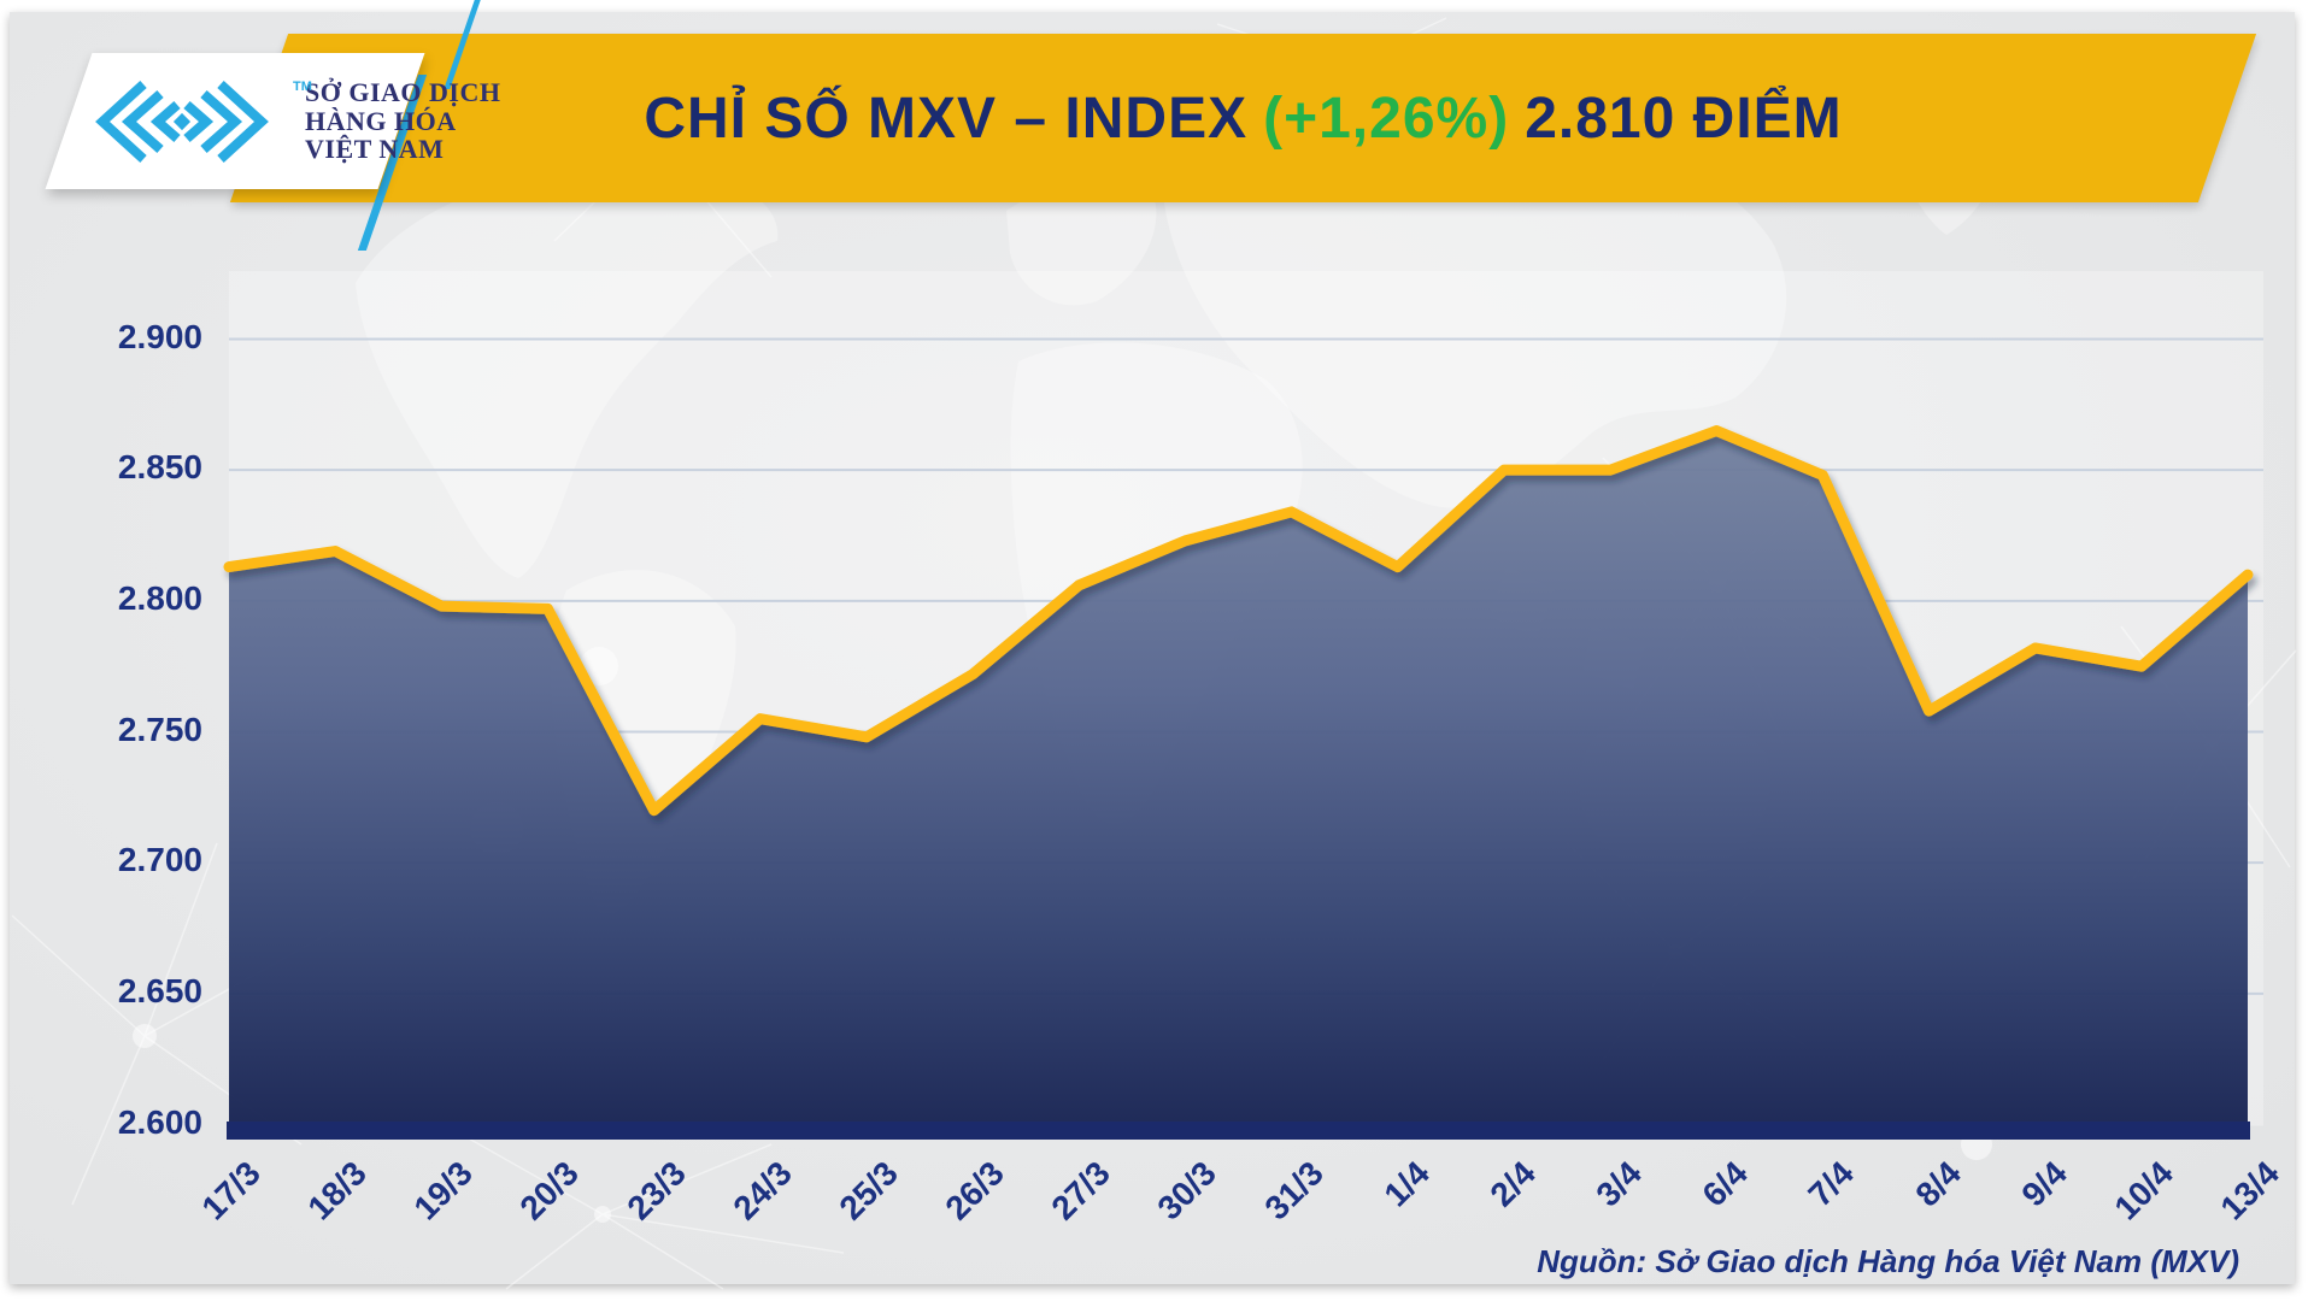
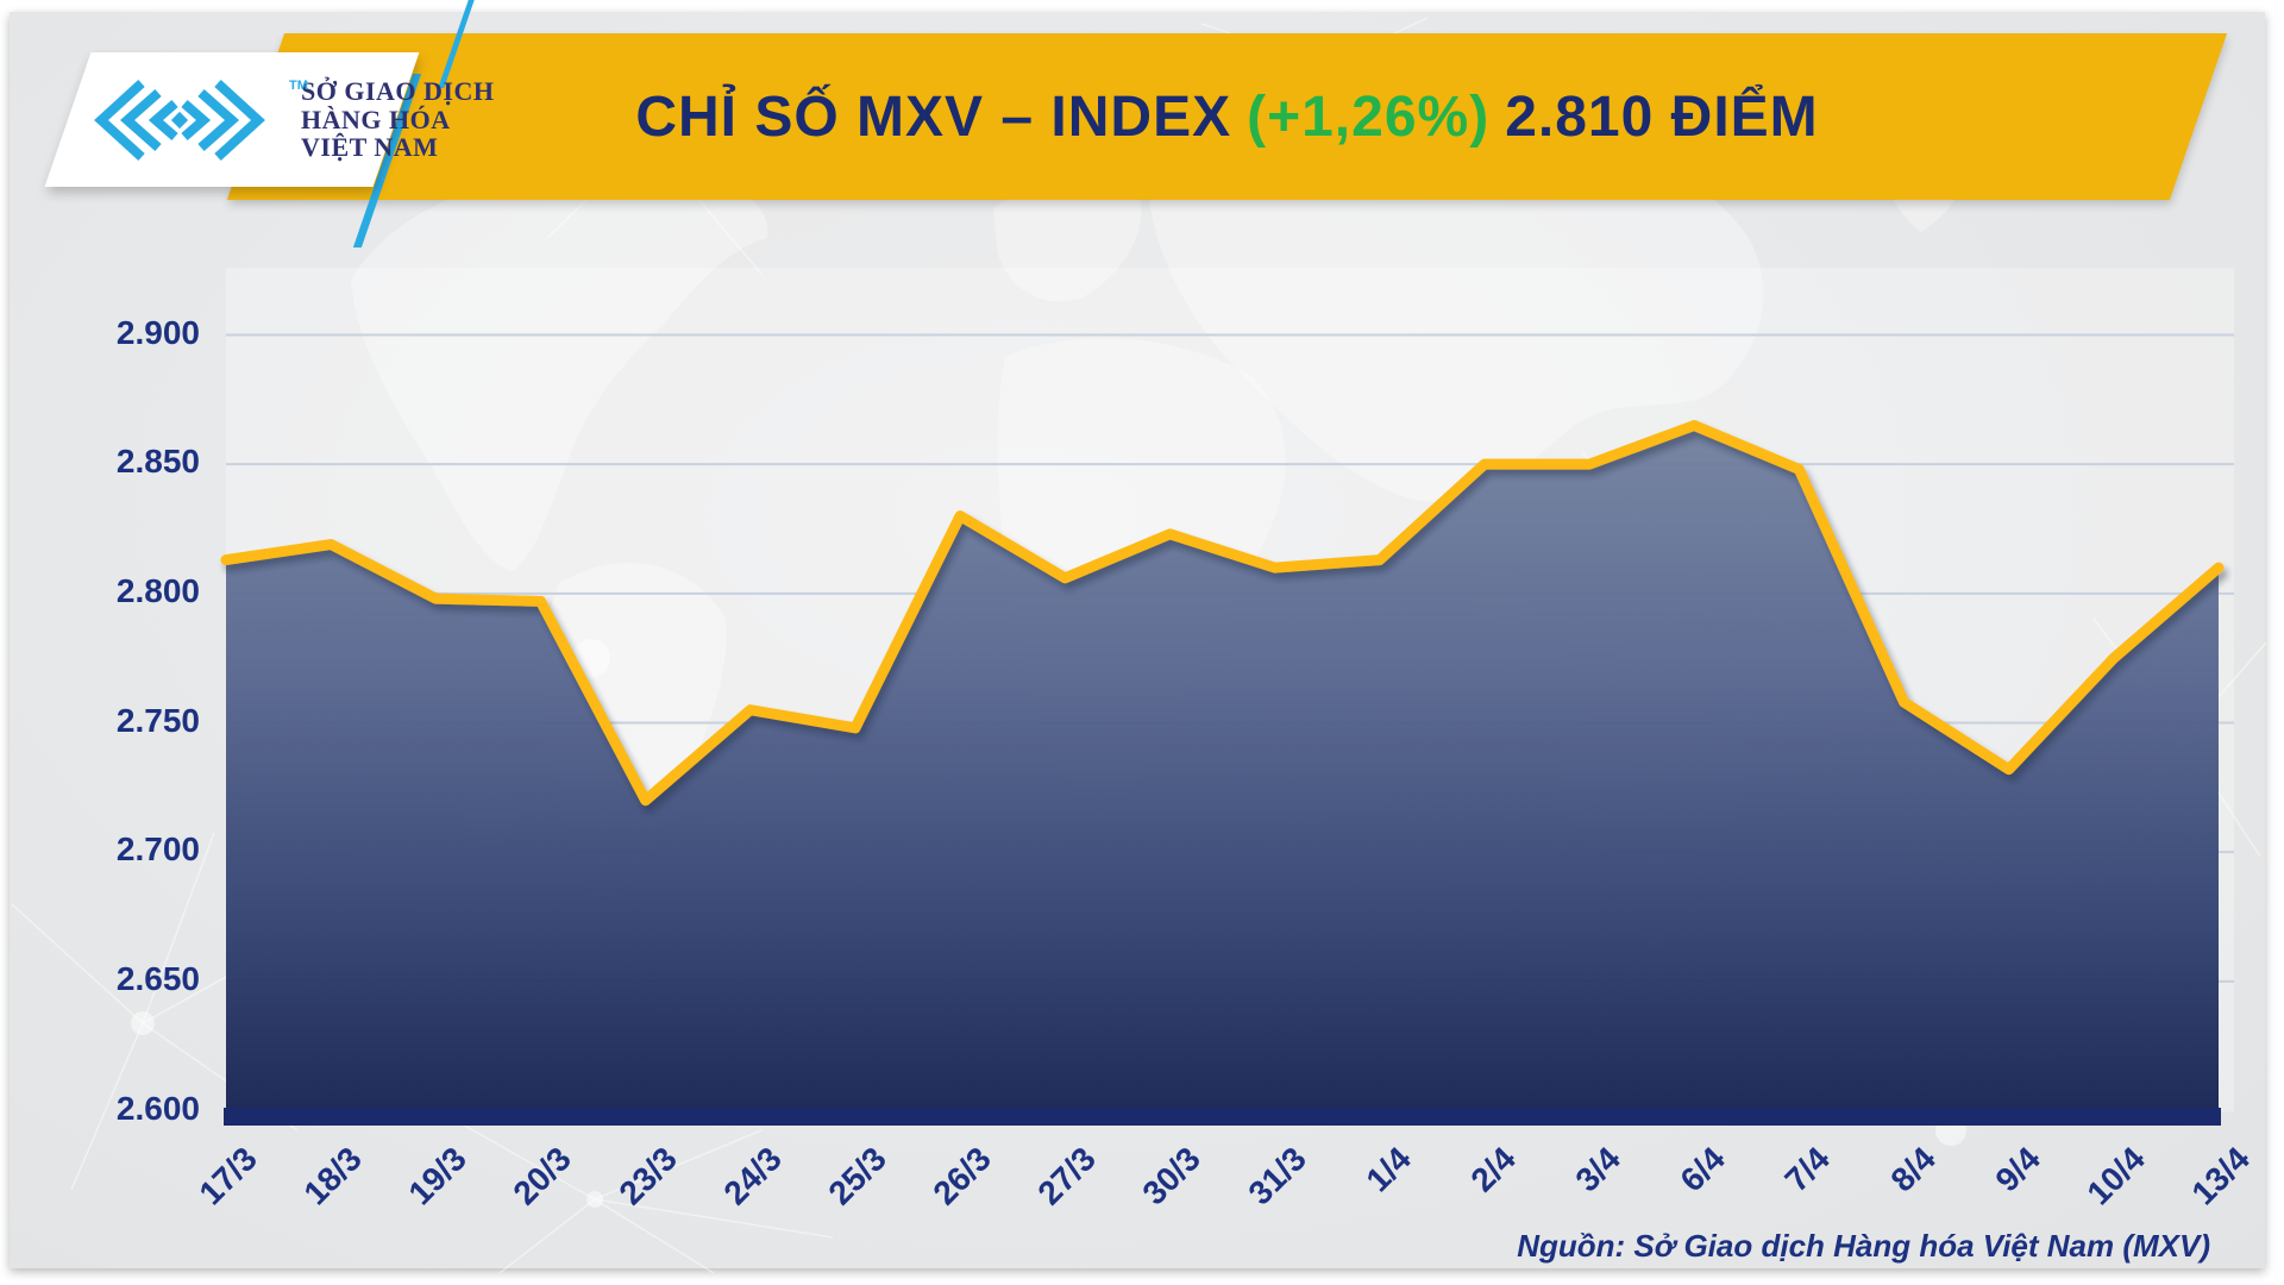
26/3: 2772 -> 2830
31/3: 2834 -> 2810
9/4: 2782 -> 2732
